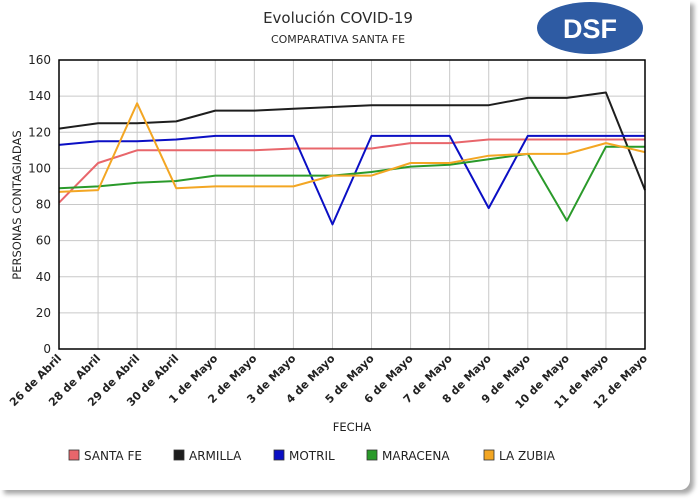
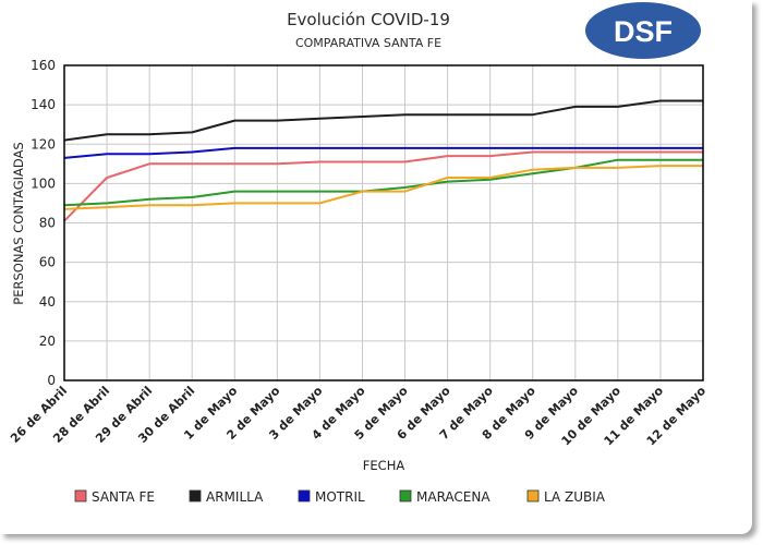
LA ZUBIA/29 de Abril: 136 -> 89
MOTRIL/4 de Mayo: 69 -> 118
MOTRIL/8 de Mayo: 78 -> 118
MARACENA/10 de Mayo: 71 -> 112
LA ZUBIA/11 de Mayo: 114 -> 109
ARMILLA/12 de Mayo: 88 -> 142
